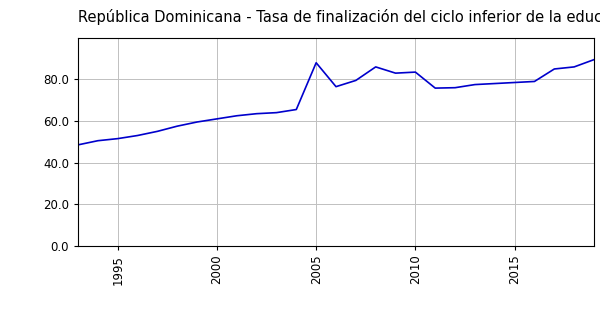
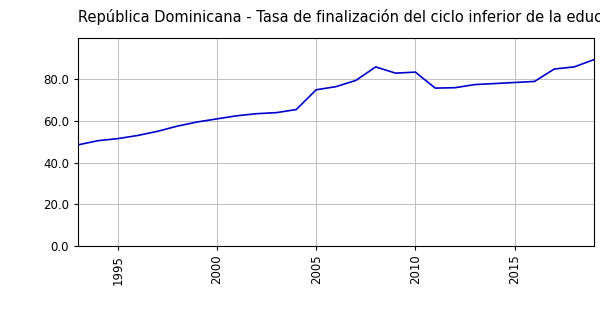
2005: 88.0 -> 75.0
